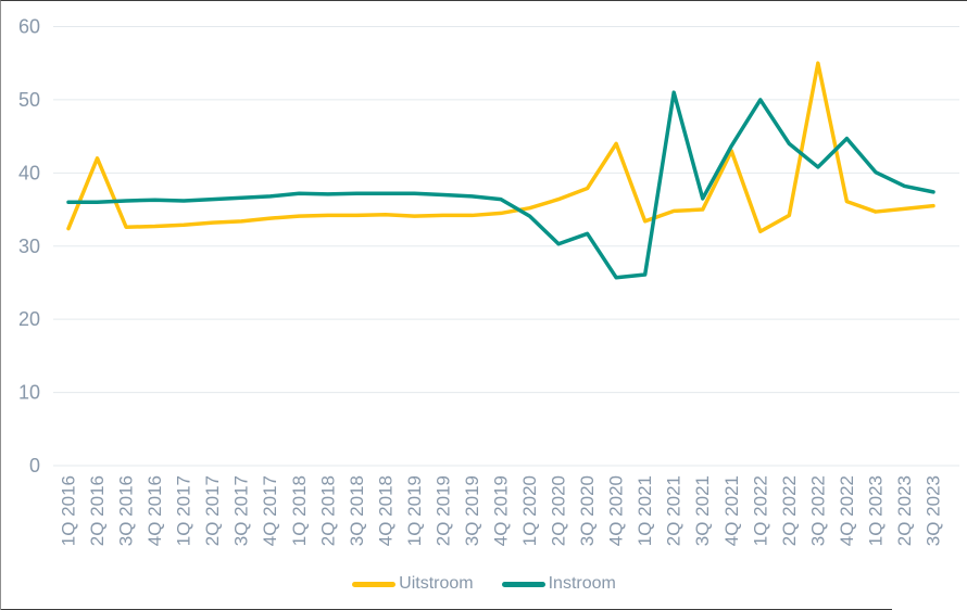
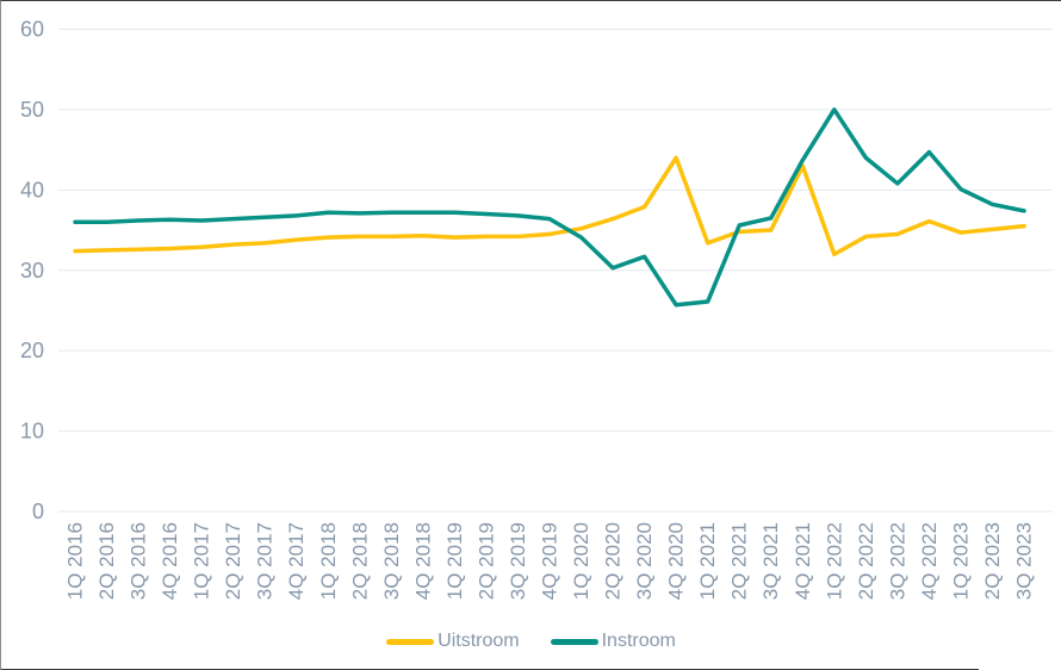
Uitstroom/2Q 2016: 42 -> 32
Instroom/2Q 2021: 51 -> 36
Uitstroom/3Q 2022: 55 -> 34
